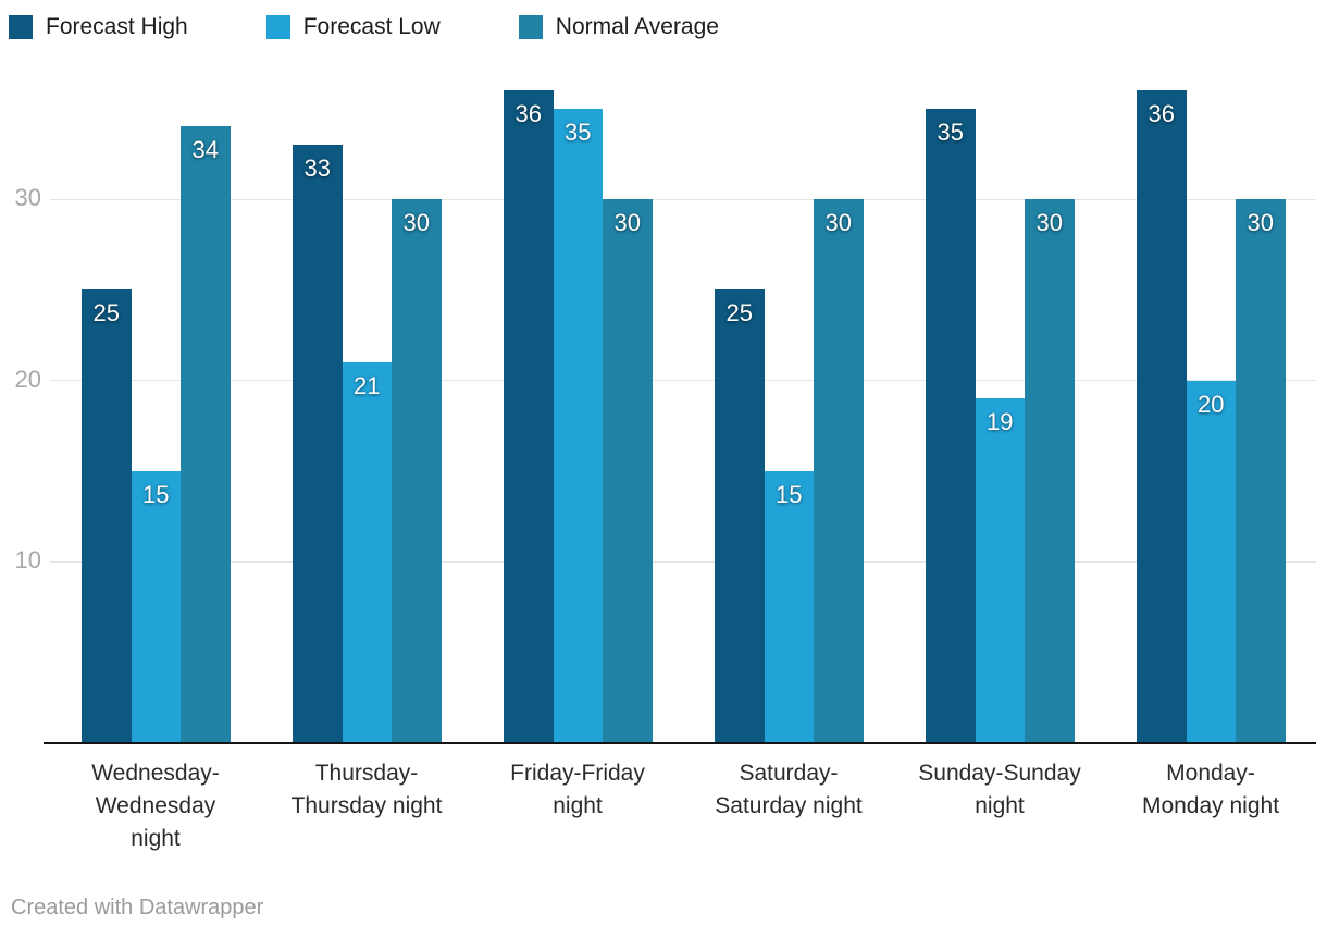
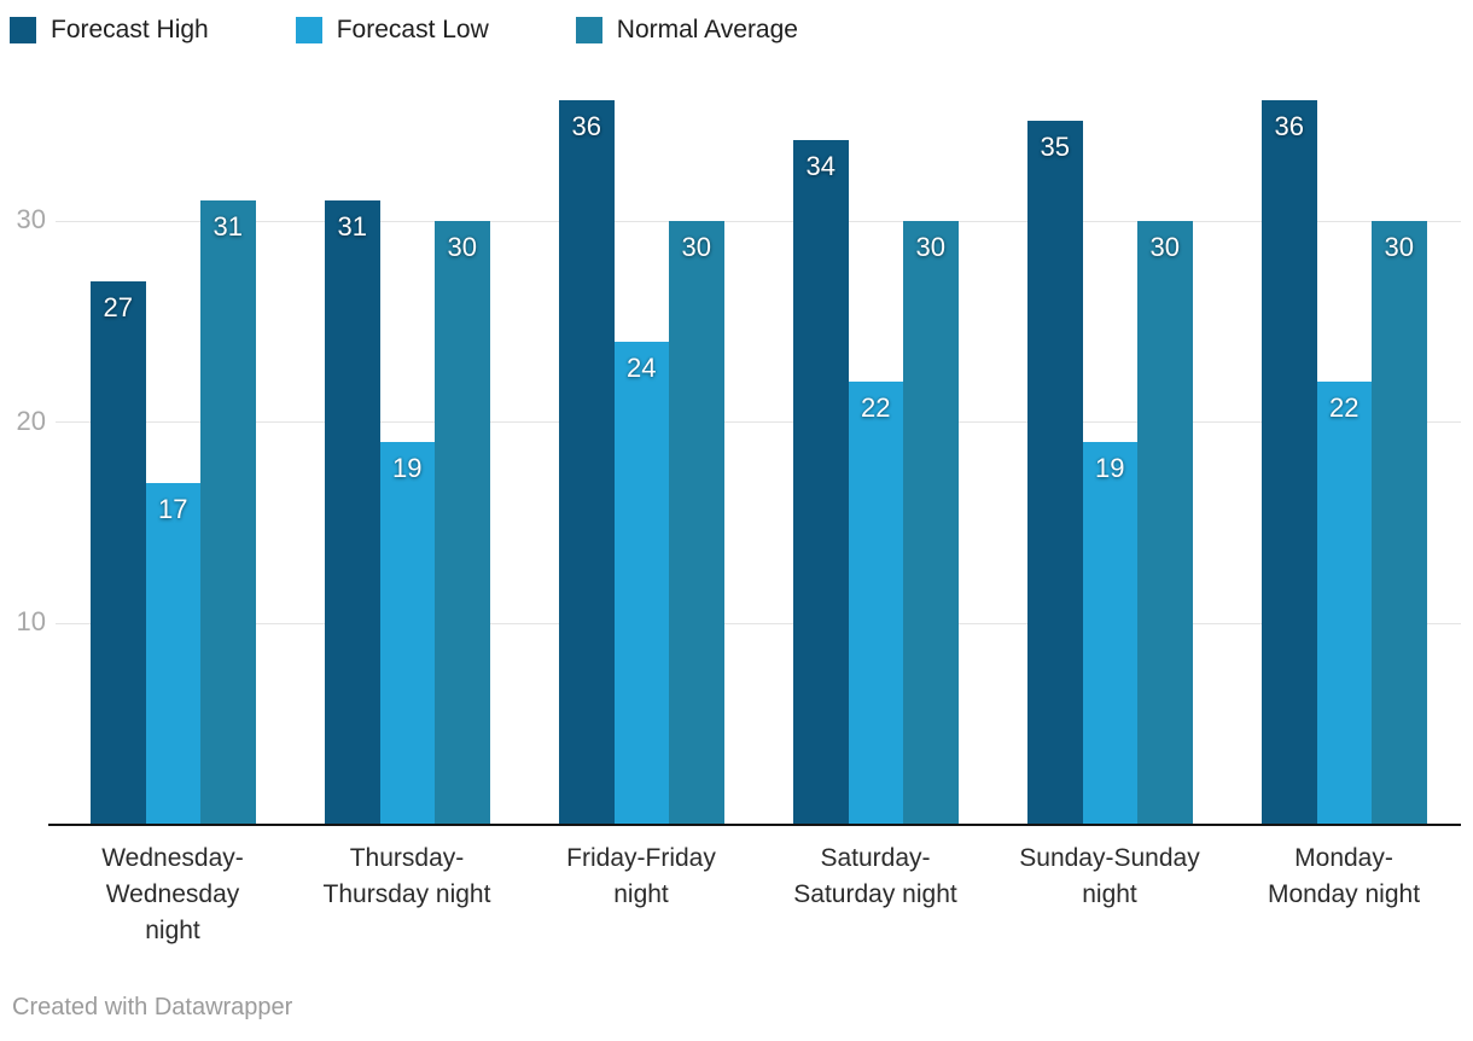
Forecast High/Wednesday- Wednesday night: 25 -> 27
Forecast Low/Wednesday- Wednesday night: 15 -> 17
Normal Average/Wednesday- Wednesday night: 34 -> 31
Forecast High/Thursday- Thursday night: 33 -> 31
Forecast Low/Thursday- Thursday night: 21 -> 19
Forecast Low/Friday-Friday night: 35 -> 24
Forecast High/Saturday- Saturday night: 25 -> 34
Forecast Low/Saturday- Saturday night: 15 -> 22
Forecast Low/Monday- Monday night: 20 -> 22
